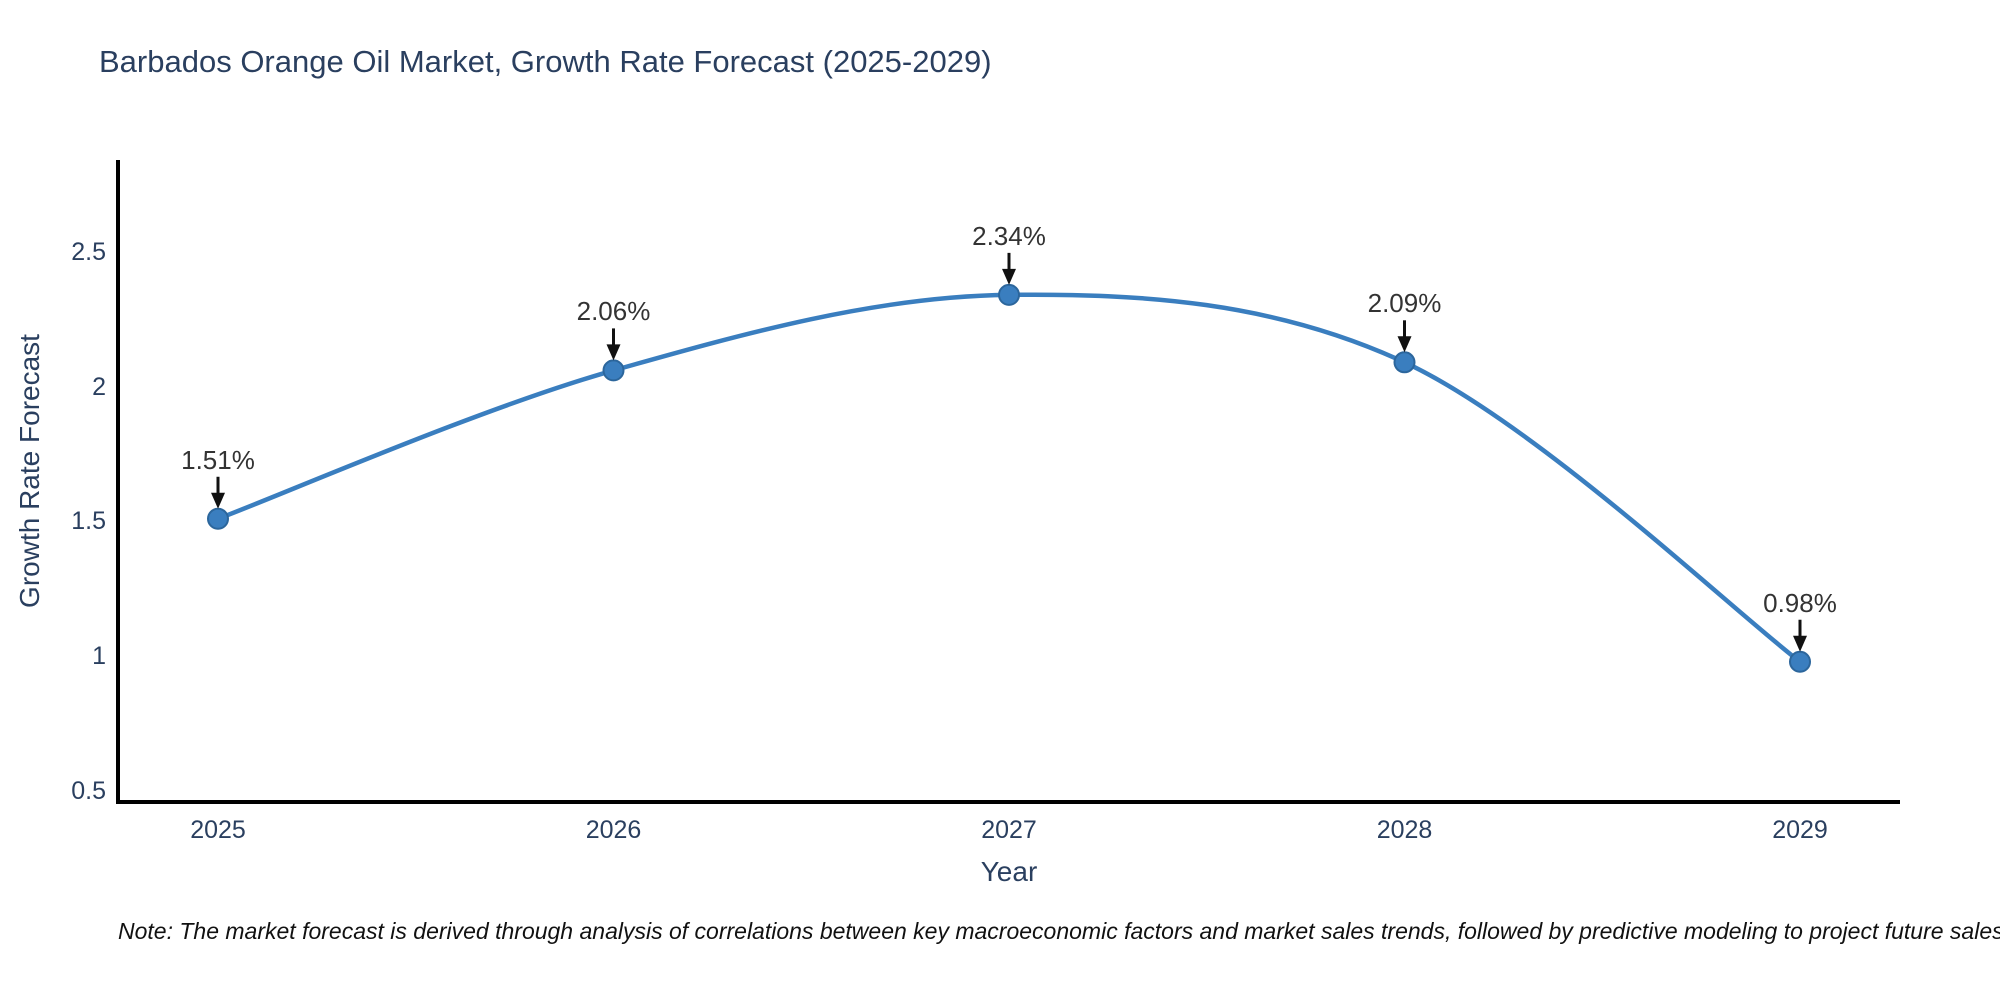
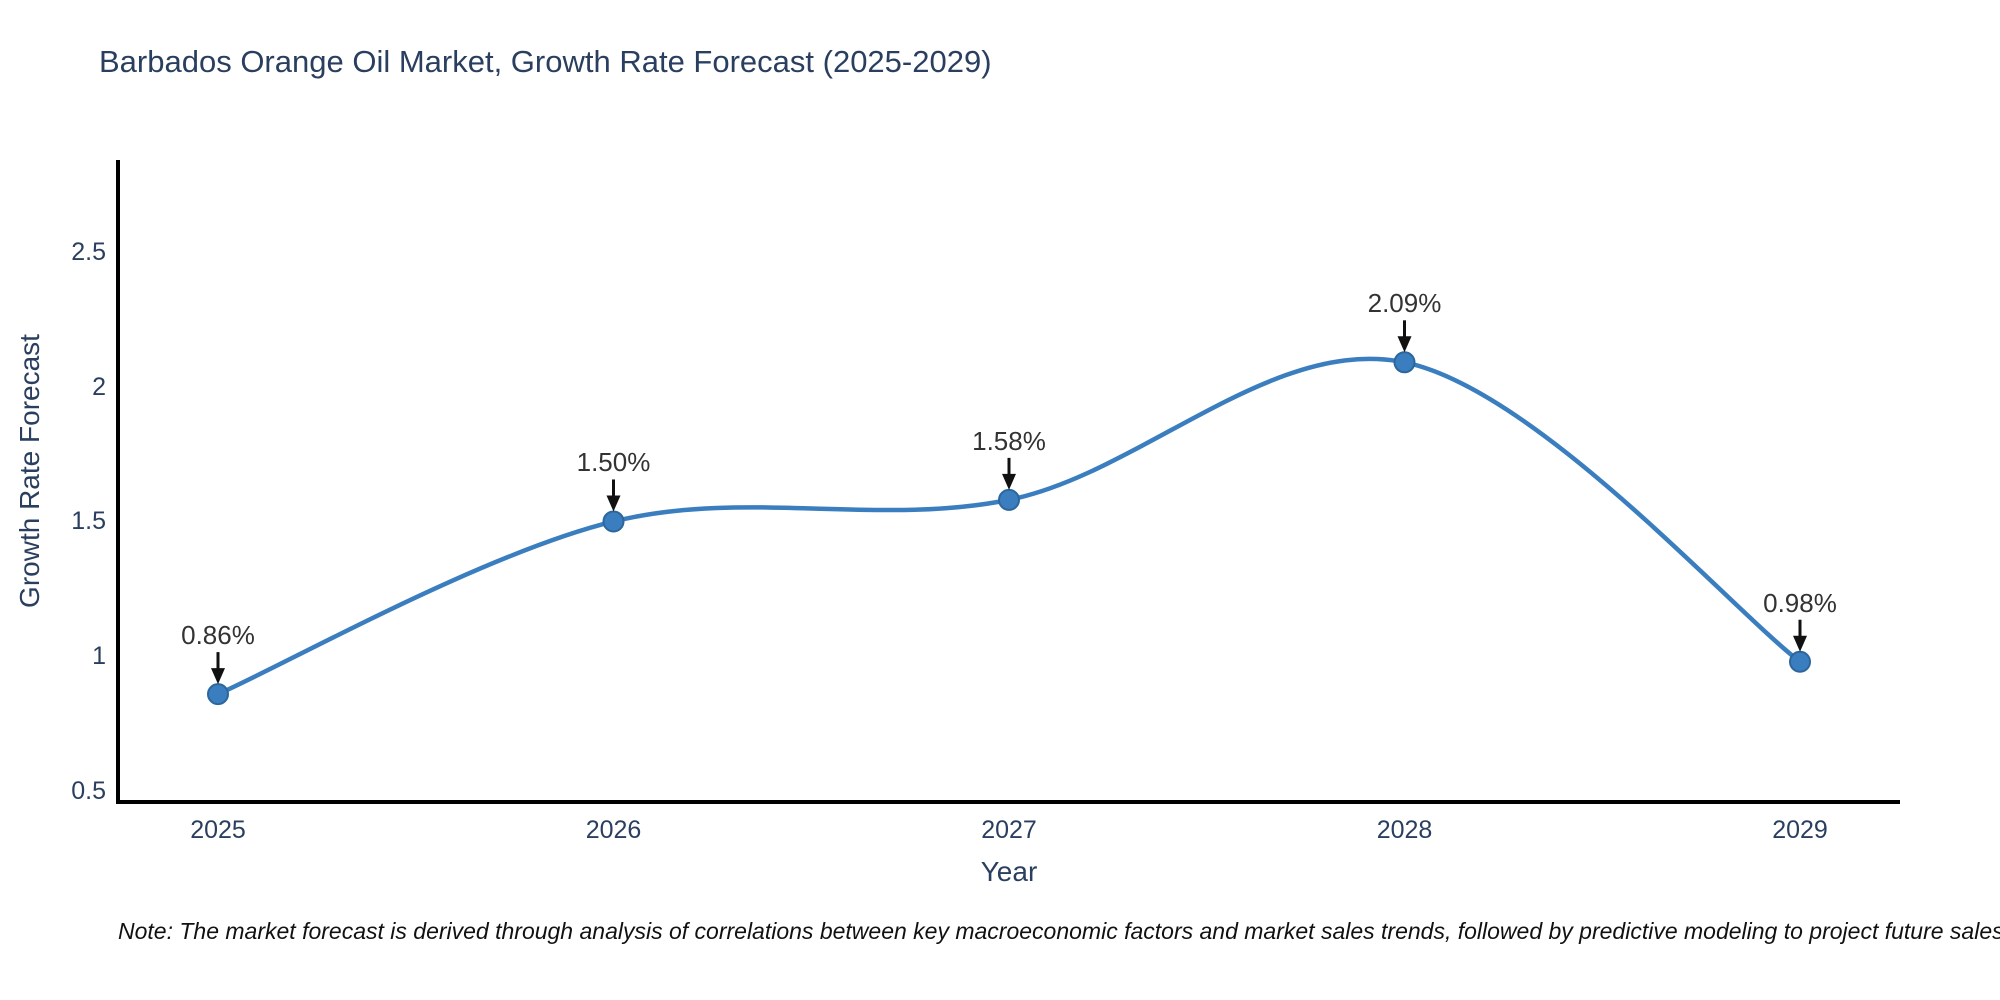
2025: 1.51% -> 0.86%
2026: 2.06% -> 1.50%
2027: 2.34% -> 1.58%
